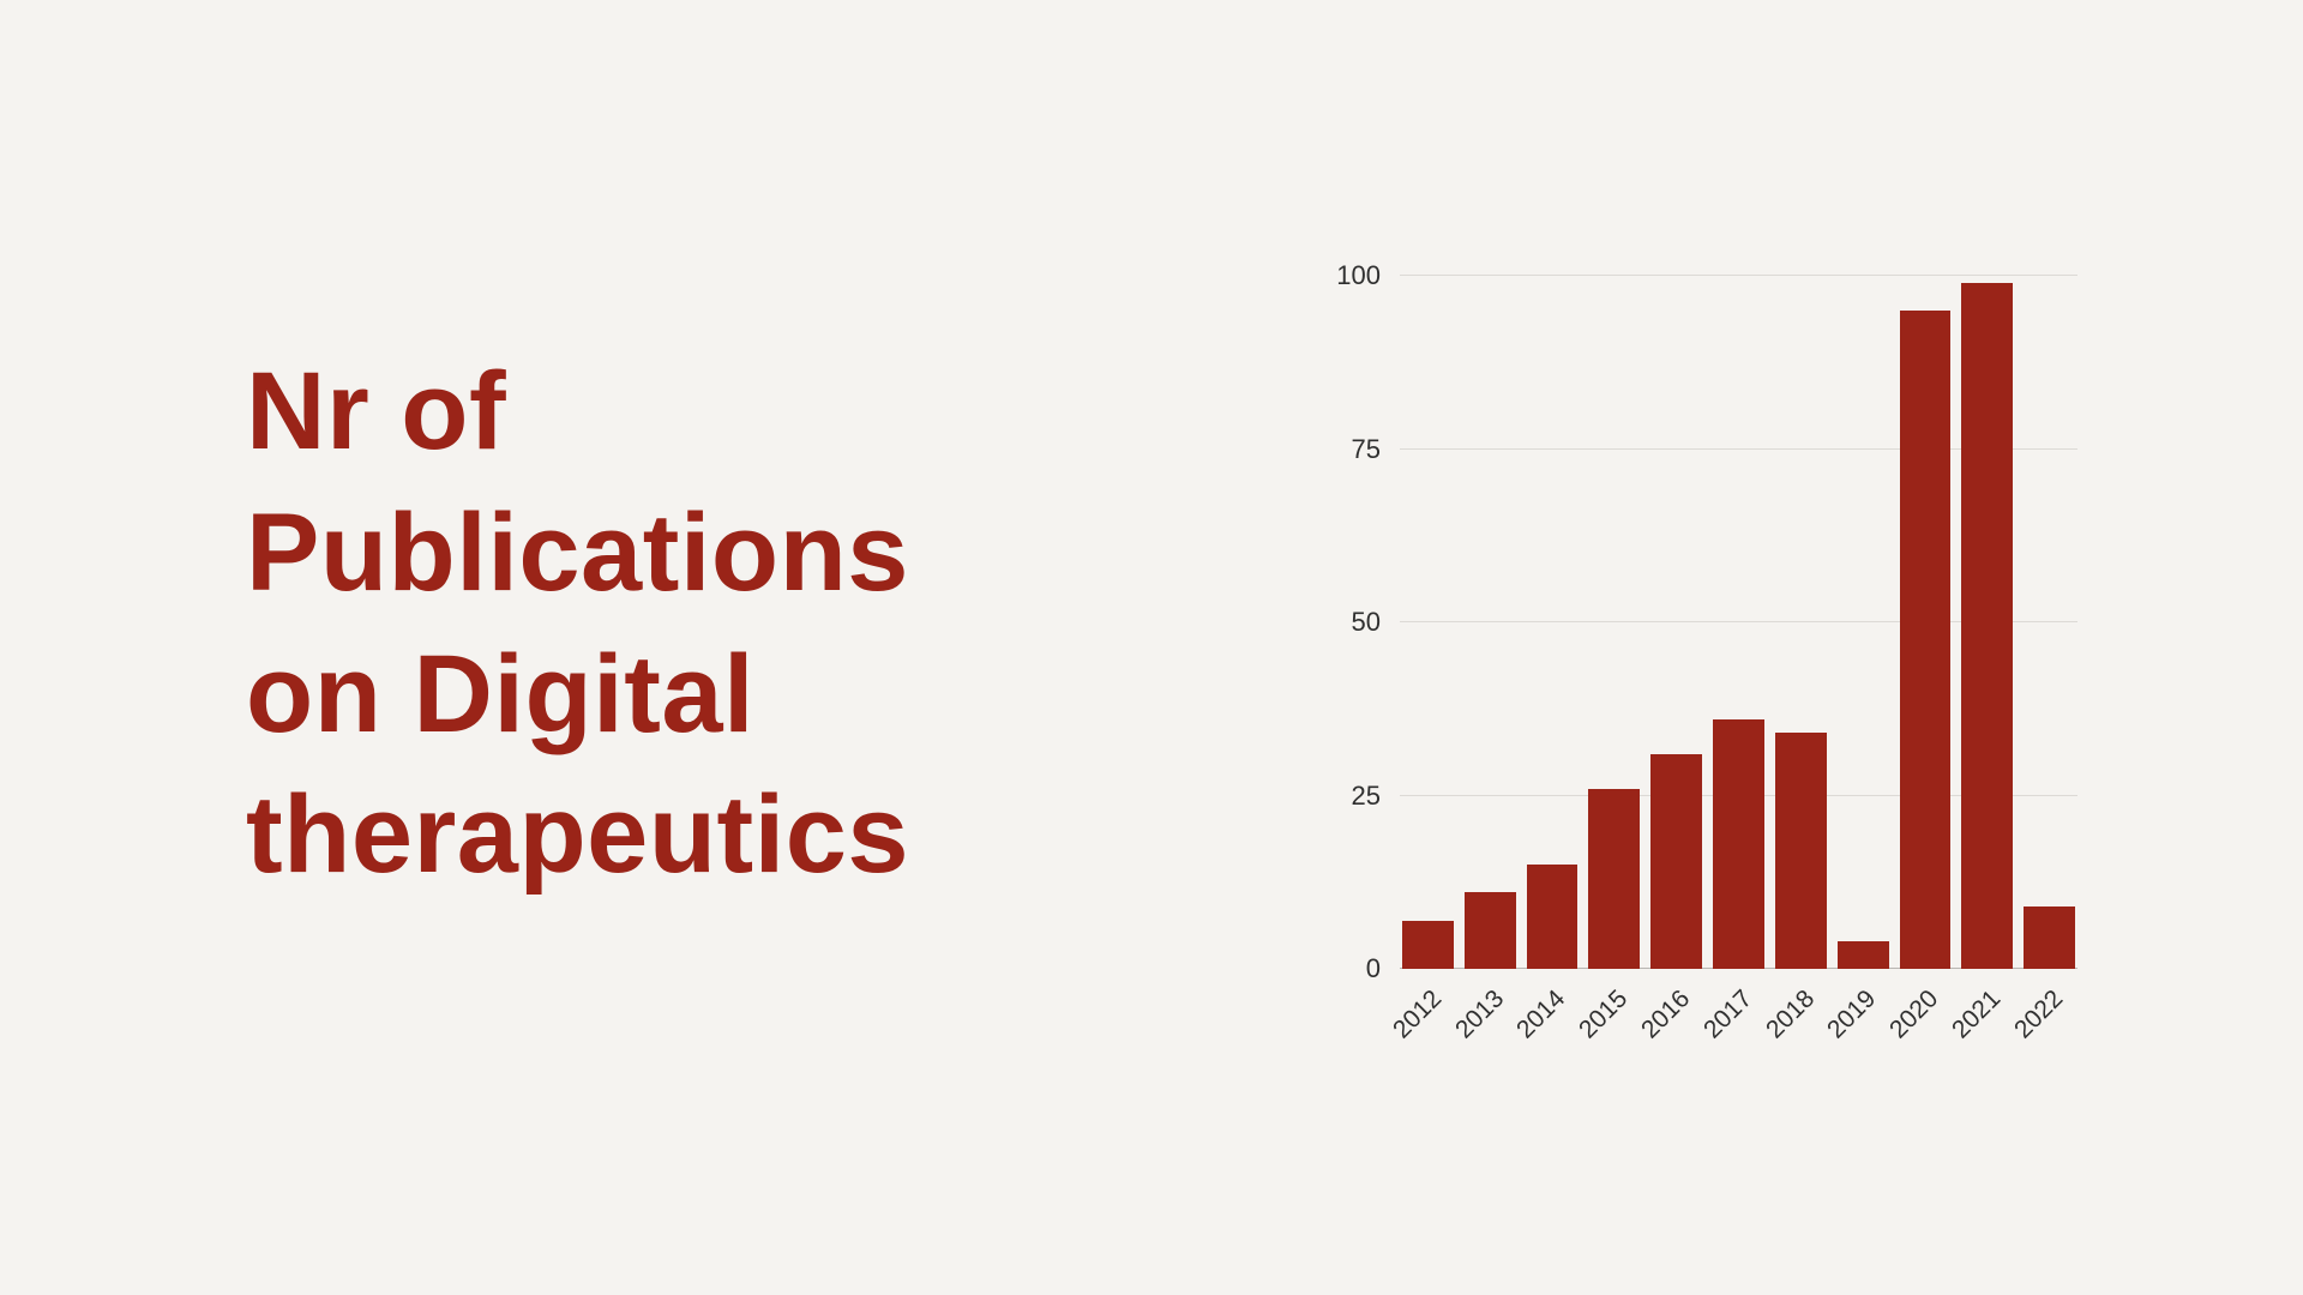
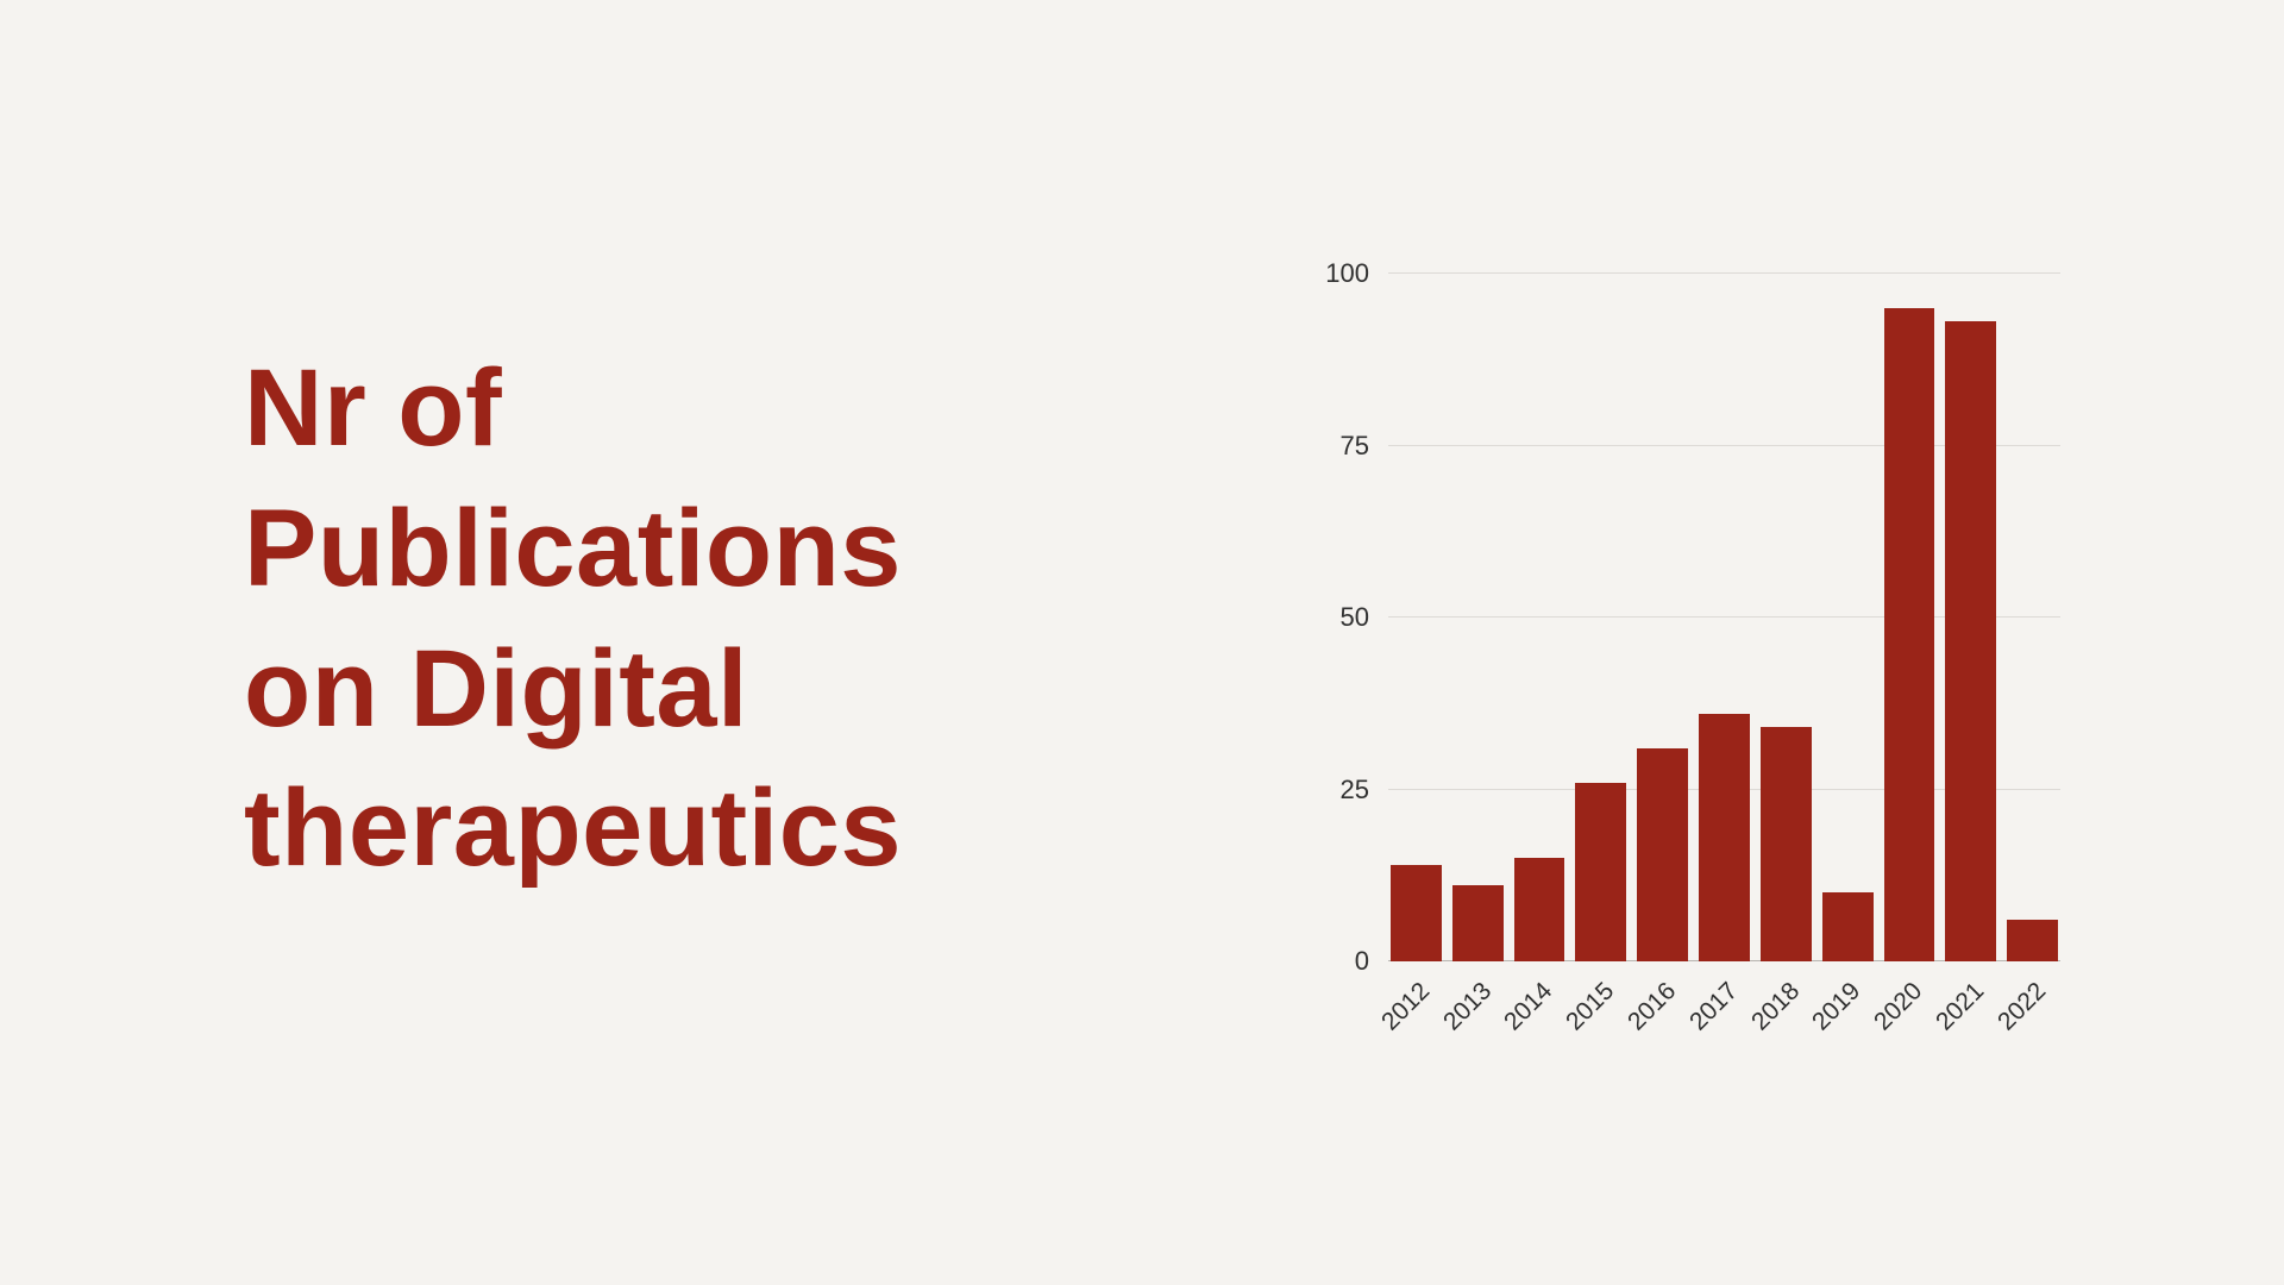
2012: 7 -> 14
2019: 4 -> 10
2021: 99 -> 93
2022: 9 -> 6
